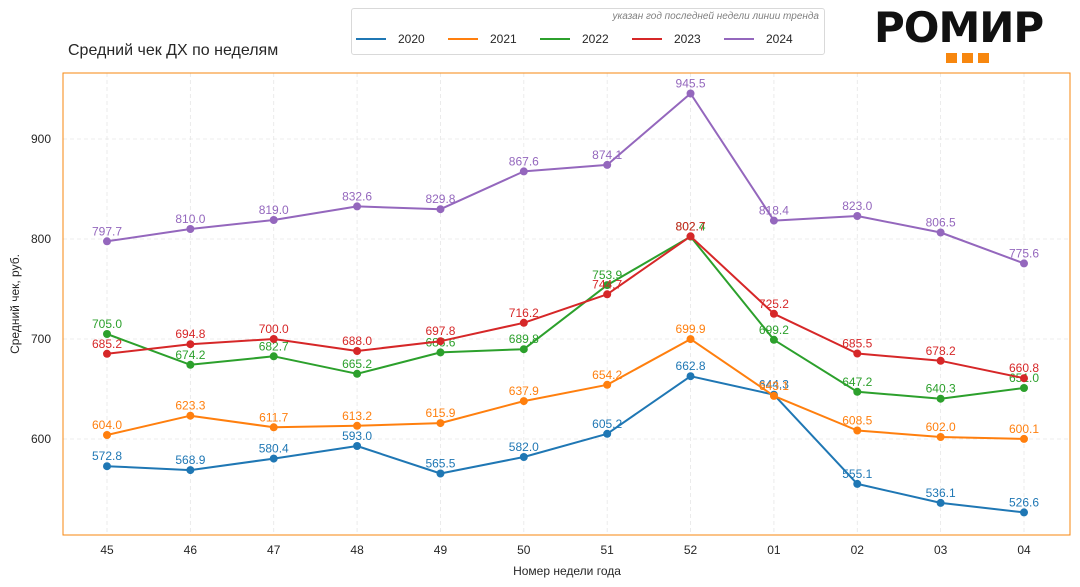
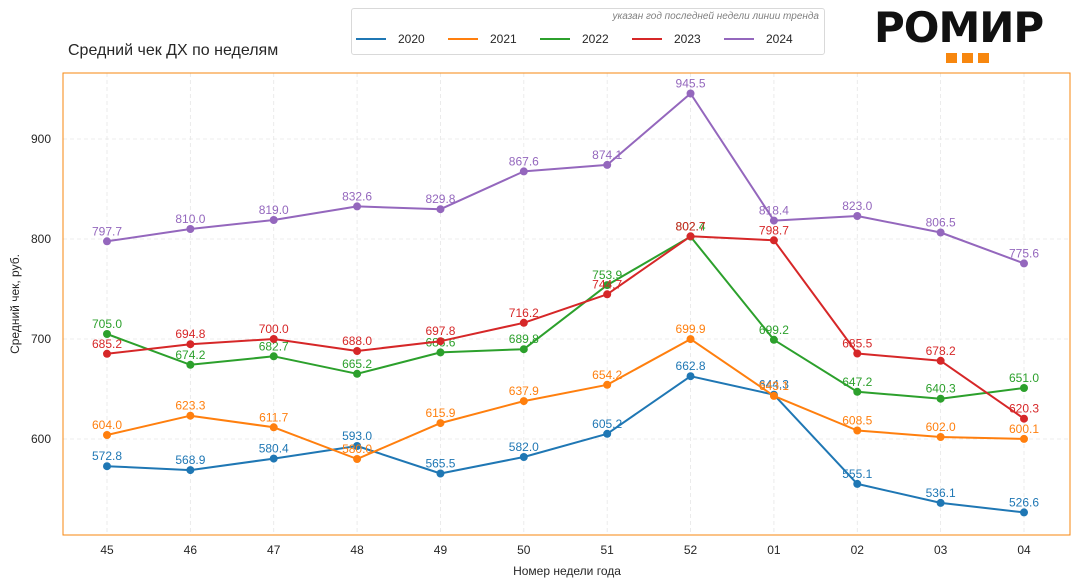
2021/48: 613.2 -> 580.0
2023/01: 725.2 -> 798.7
2023/04: 660.8 -> 620.3
